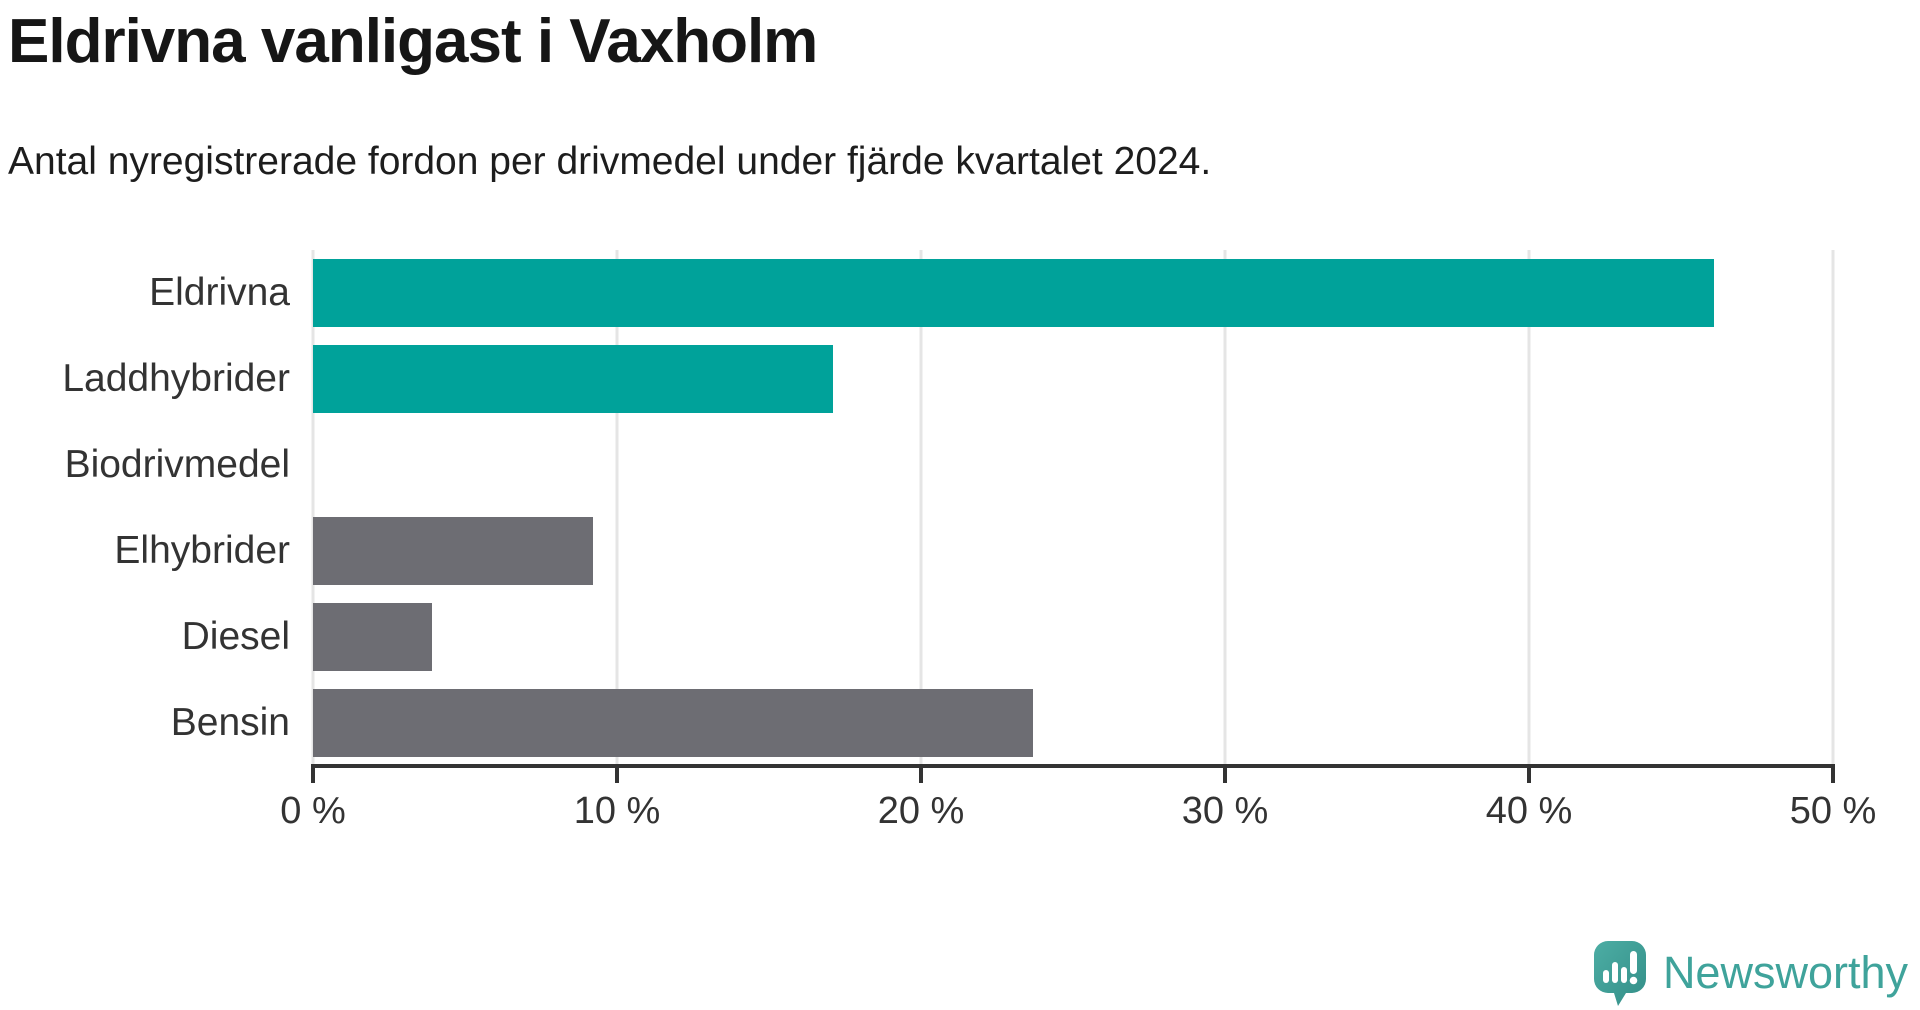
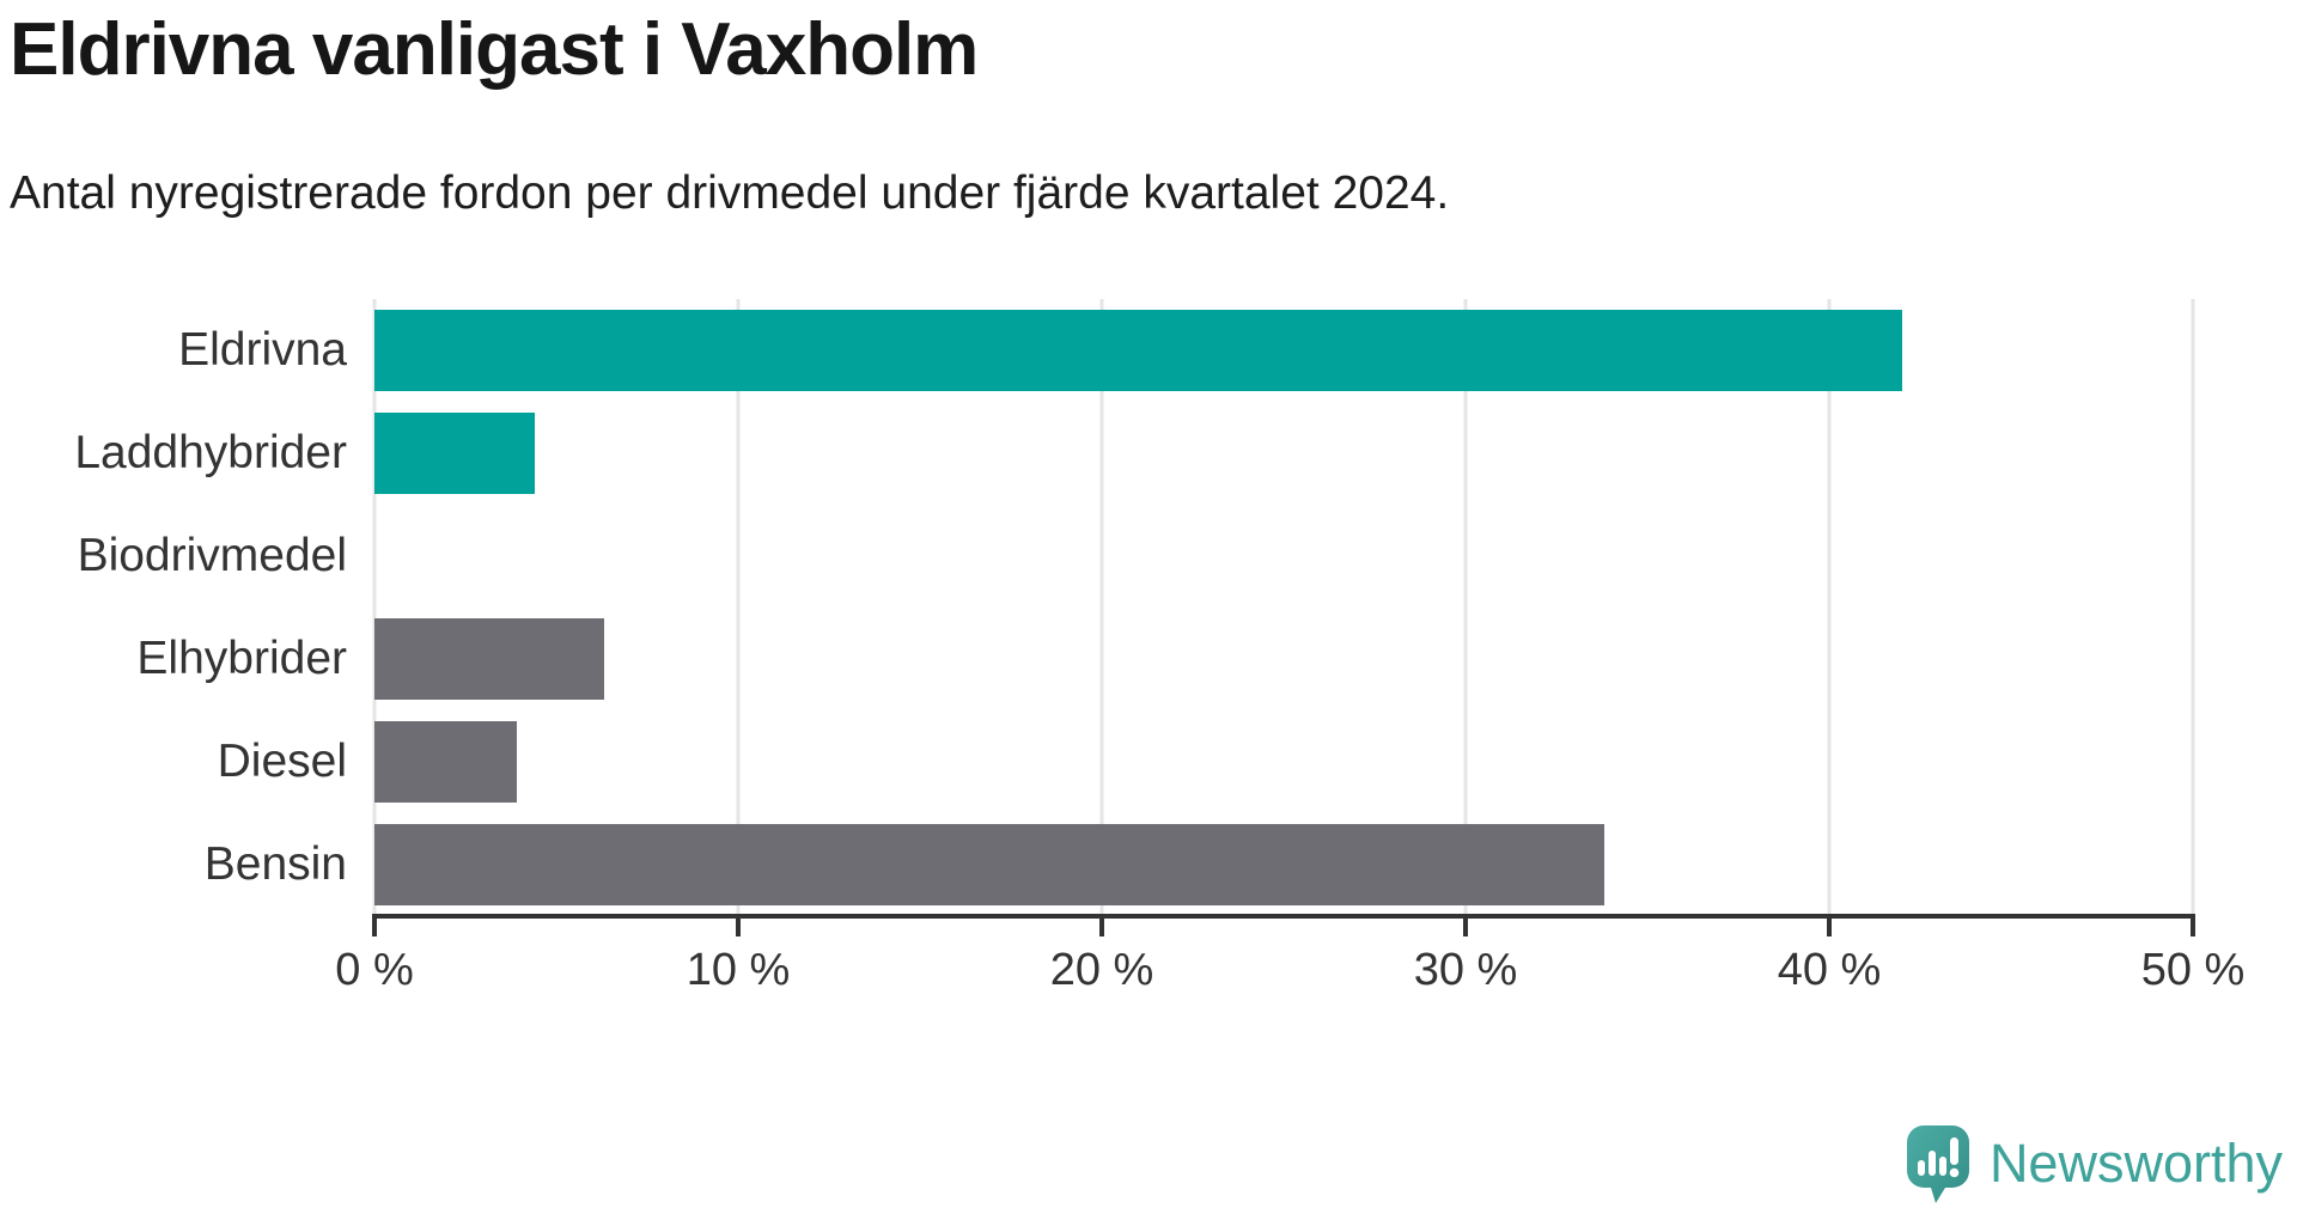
Eldrivna: 46.1% -> 42.0%
Laddhybrider: 17.1% -> 4.4%
Elhybrider: 9.2% -> 6.3%
Bensin: 23.7% -> 33.8%
